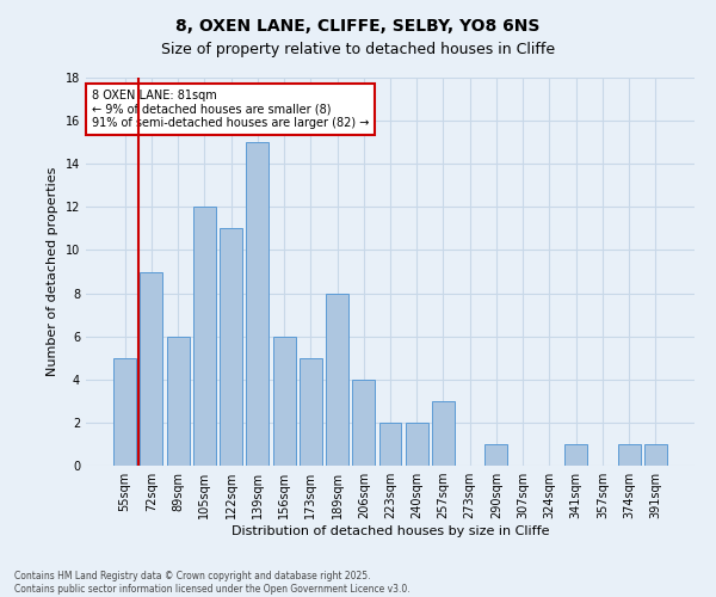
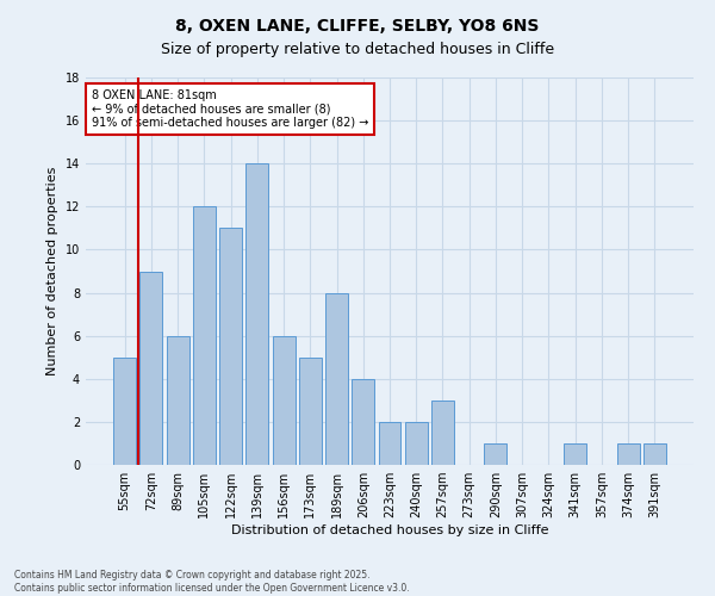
139sqm: 15 -> 14
